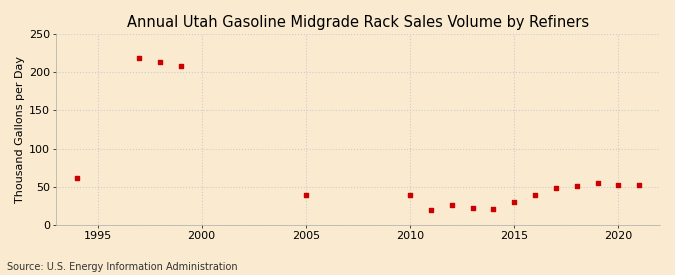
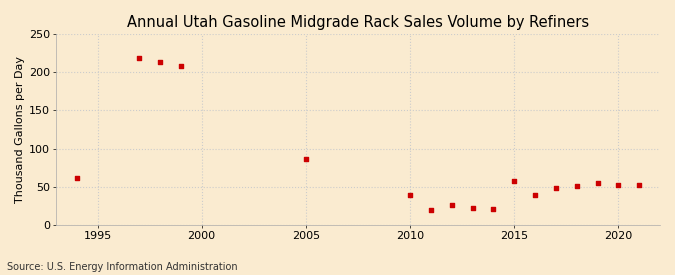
2005: 40 -> 86
2015: 30 -> 58
